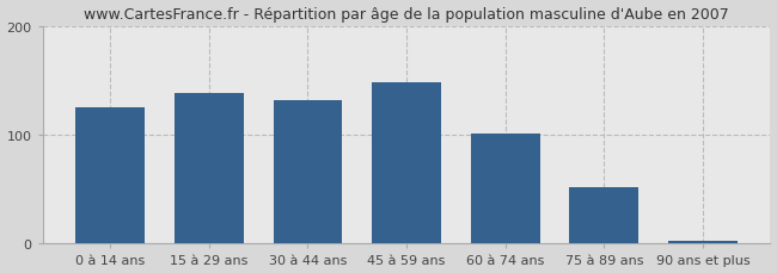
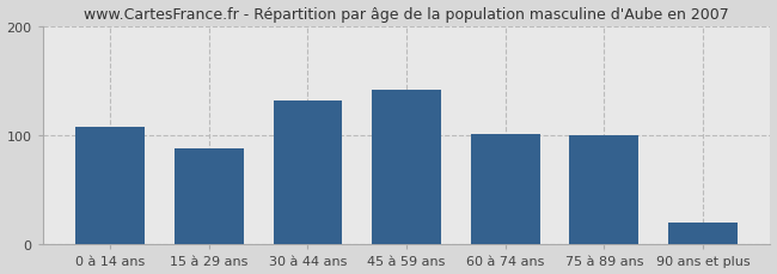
0 à 14 ans: 125 -> 108
15 à 29 ans: 138 -> 88
45 à 59 ans: 148 -> 142
75 à 89 ans: 52 -> 100
90 ans et plus: 3 -> 20
